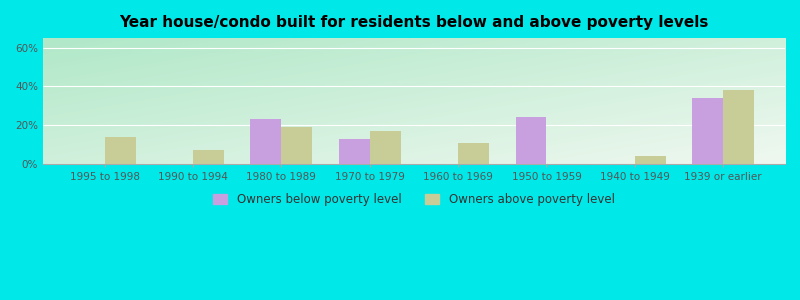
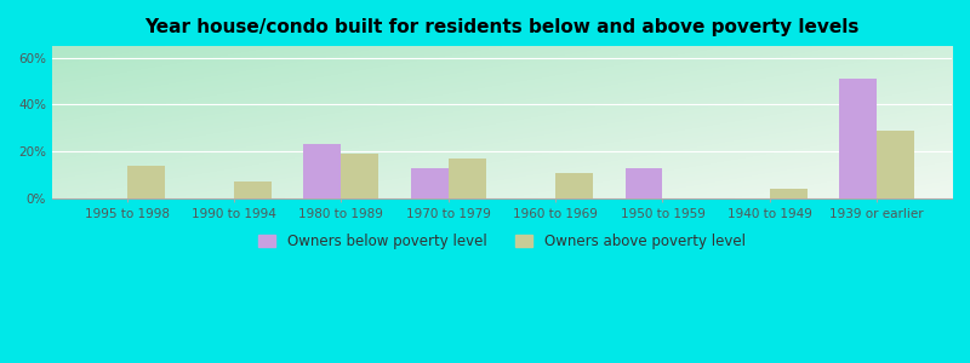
Owners below poverty level/1950 to 1959: 24% -> 13%
Owners below poverty level/1939 or earlier: 34% -> 51%
Owners above poverty level/1939 or earlier: 38% -> 29%
